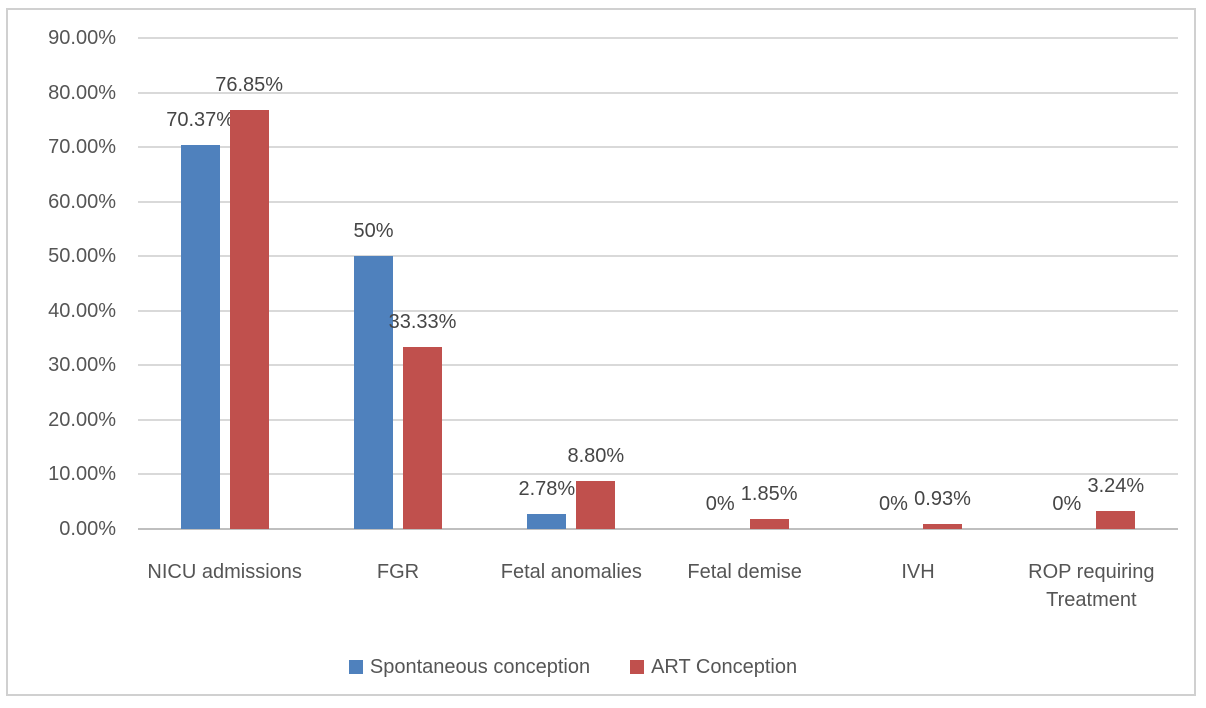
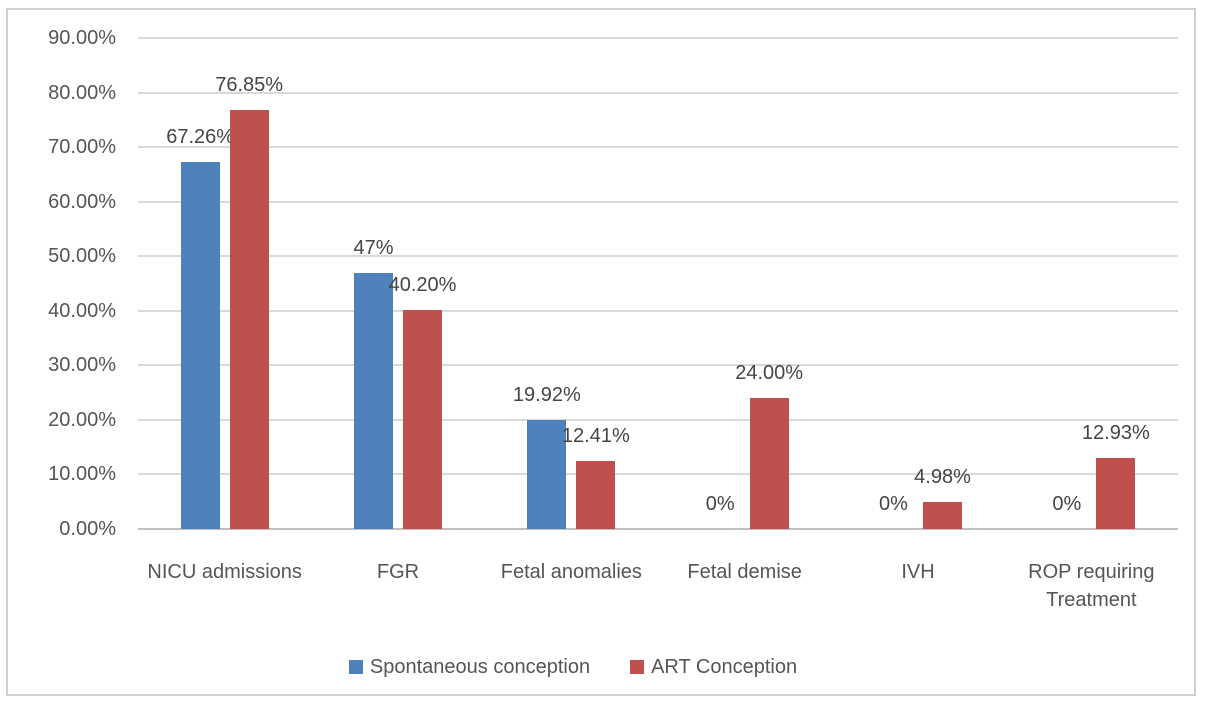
Spontaneous conception/NICU admissions: 70.37% -> 67.26%
Spontaneous conception/FGR: 50% -> 47%
ART Conception/FGR: 33.33% -> 40.20%
Spontaneous conception/Fetal anomalies: 2.78% -> 19.92%
ART Conception/Fetal anomalies: 8.80% -> 12.41%
ART Conception/Fetal demise: 1.85% -> 24.00%
ART Conception/IVH: 0.93% -> 4.98%
ART Conception/ROP requiring Treatment: 3.24% -> 12.93%
